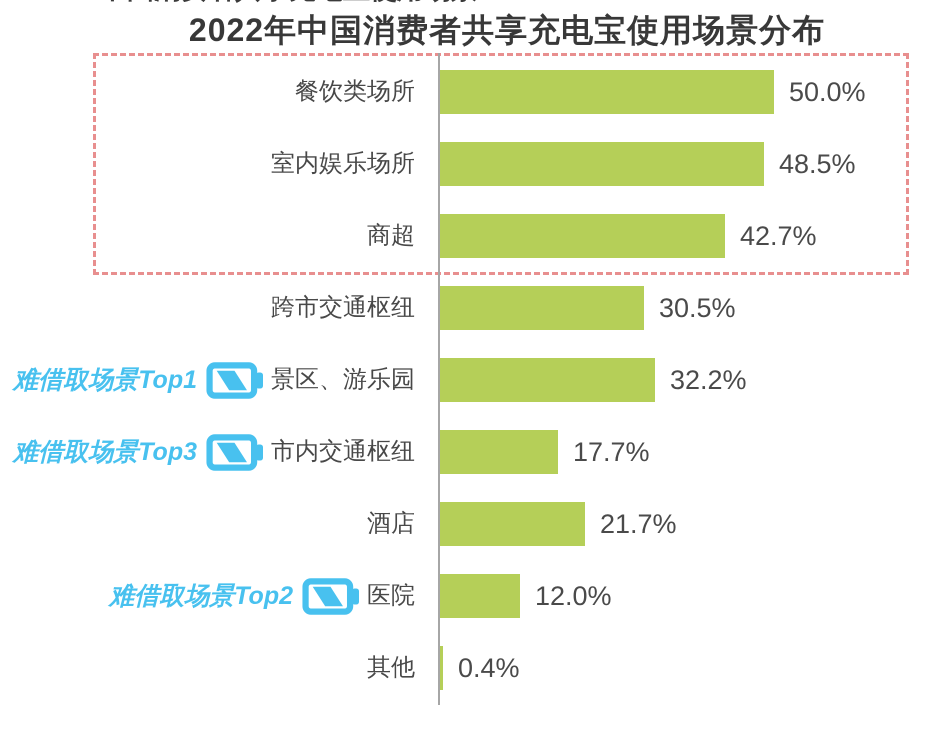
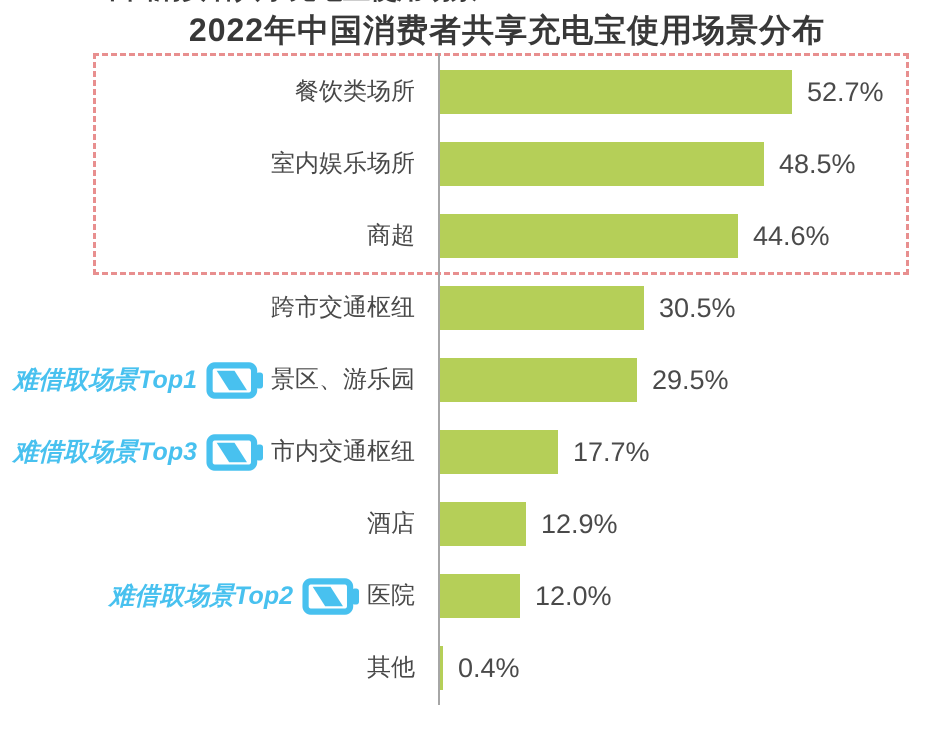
餐饮类场所: 50.0% -> 52.7%
商超: 42.7% -> 44.6%
景区、游乐园: 32.2% -> 29.5%
酒店: 21.7% -> 12.9%
